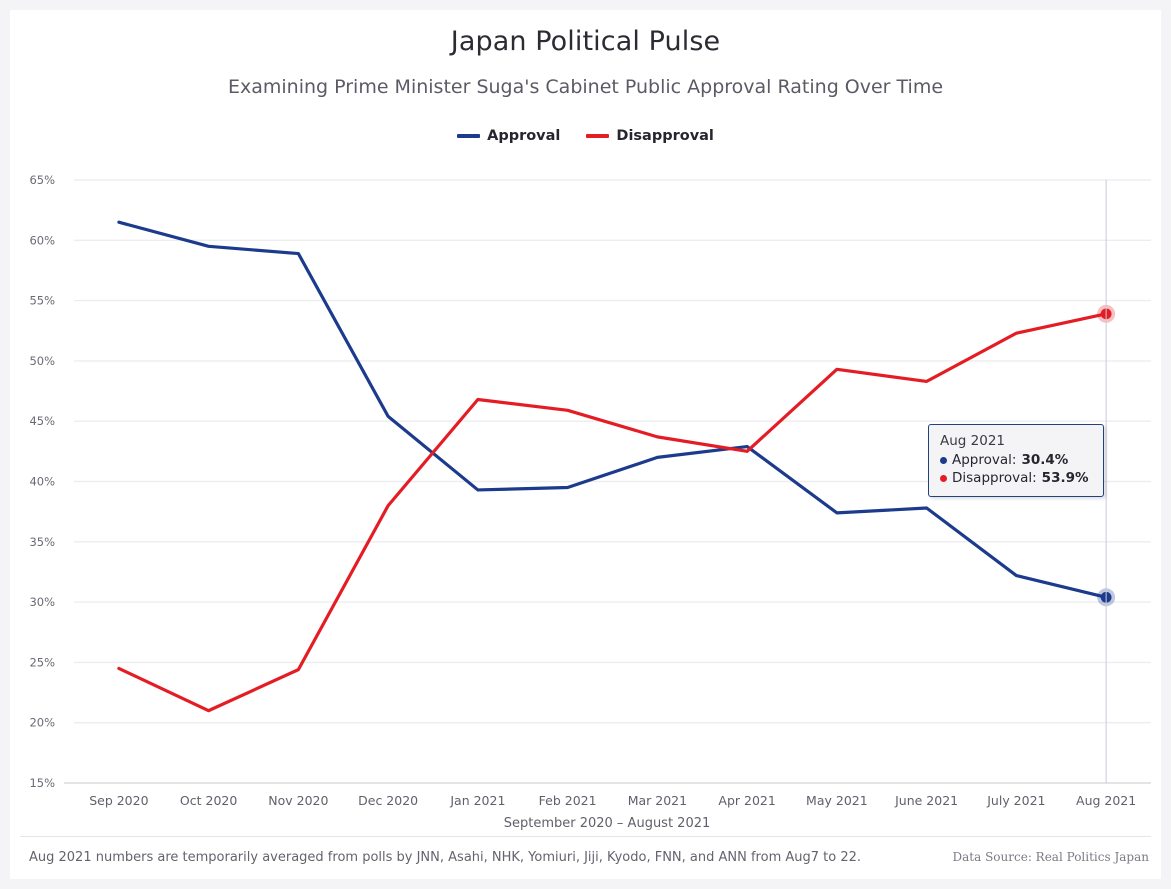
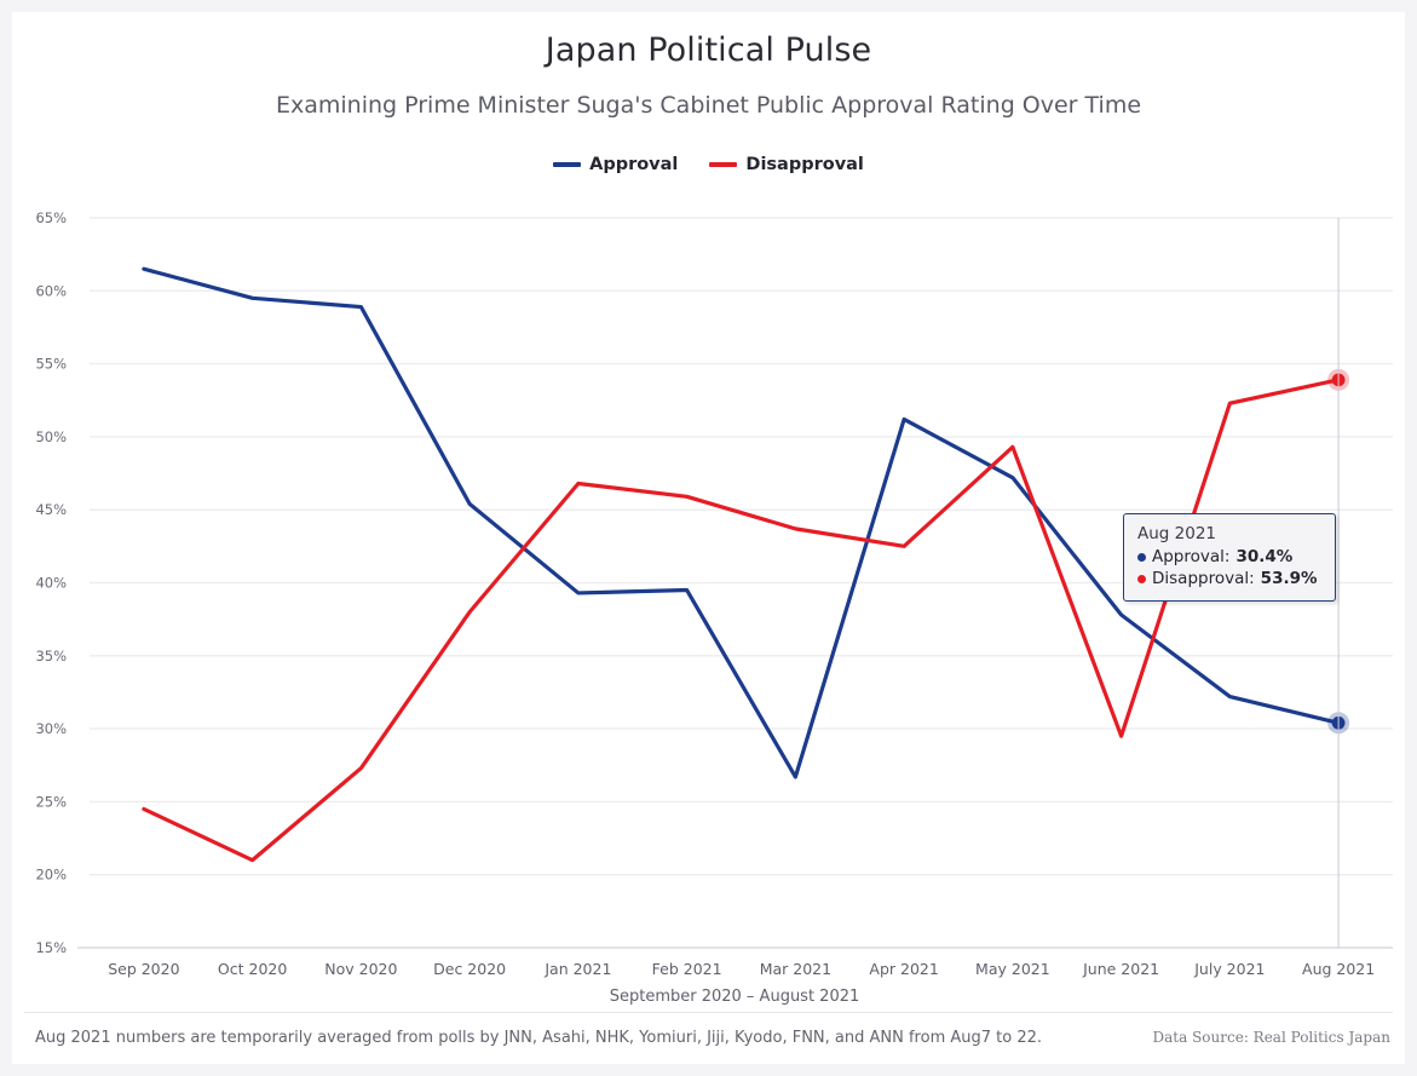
Disapproval/Nov 2020: 24.4% -> 27.3%
Approval/Mar 2021: 42.0% -> 26.7%
Approval/Apr 2021: 42.9% -> 51.2%
Approval/May 2021: 37.4% -> 47.2%
Disapproval/June 2021: 48.3% -> 29.5%
